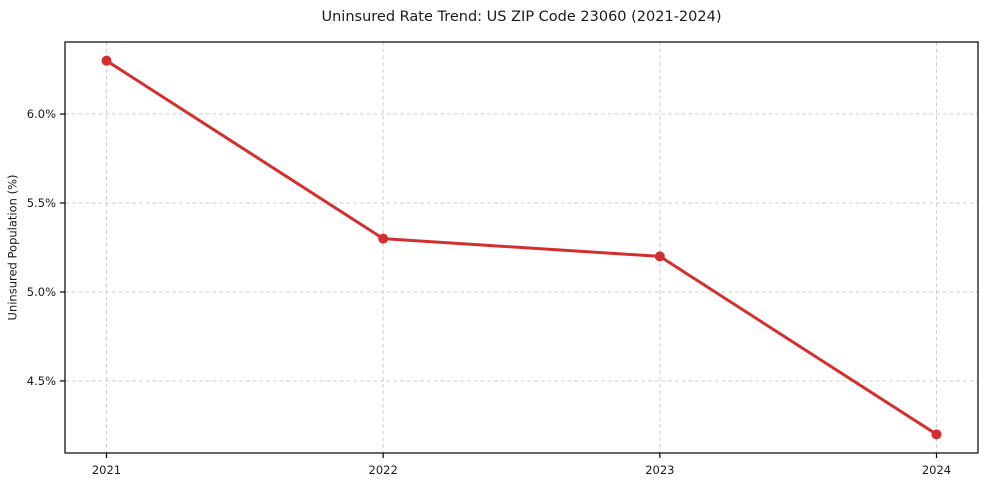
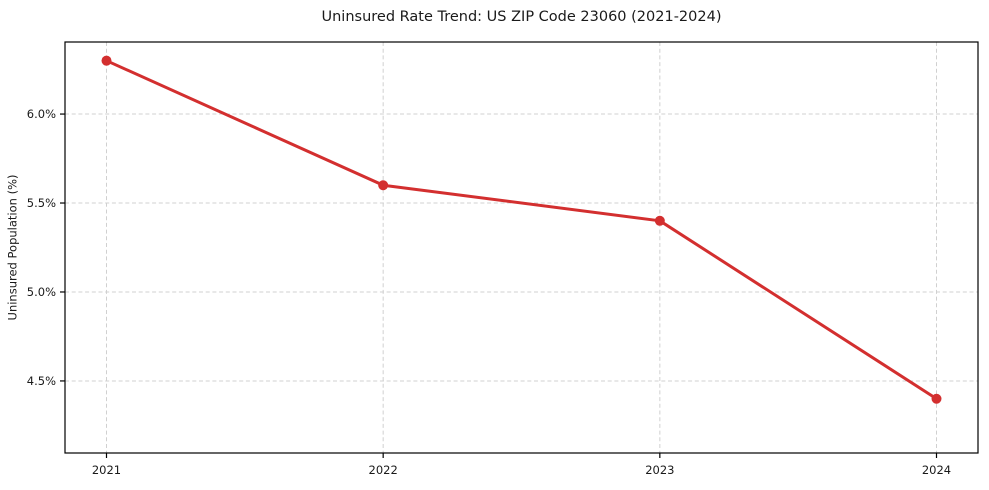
2022: 5.3% -> 5.6%
2023: 5.2% -> 5.4%
2024: 4.2% -> 4.4%
